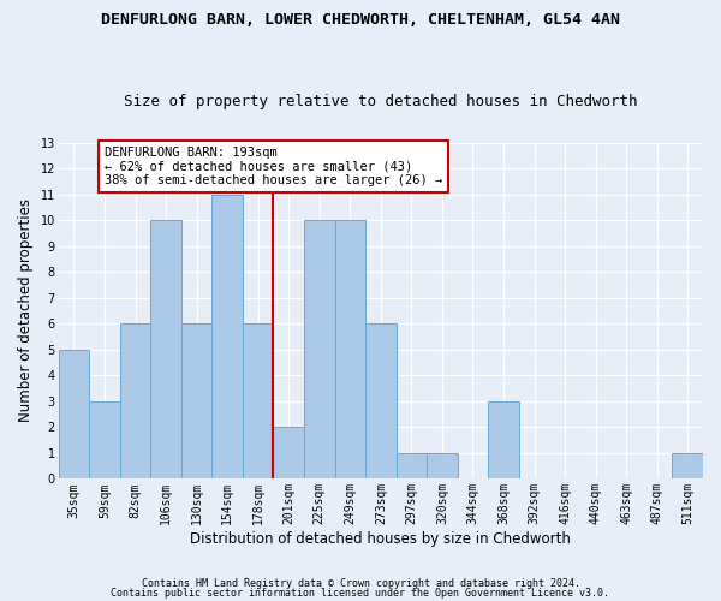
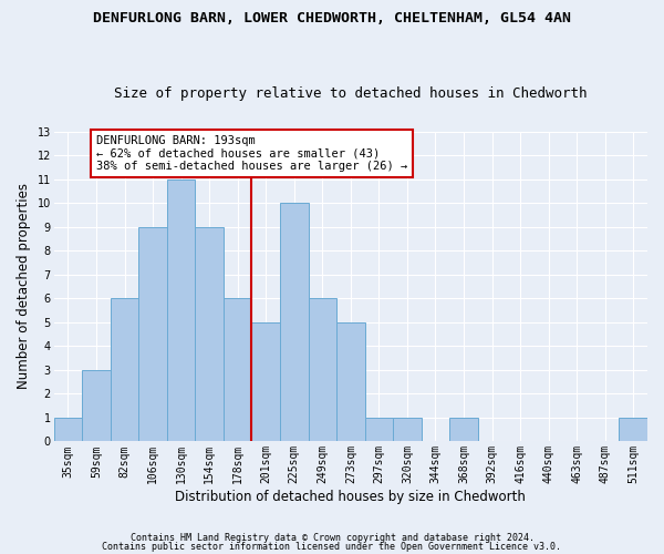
35sqm: 5 -> 1
106sqm: 10 -> 9
130sqm: 6 -> 11
154sqm: 11 -> 9
201sqm: 2 -> 5
249sqm: 10 -> 6
273sqm: 6 -> 5
368sqm: 3 -> 1
